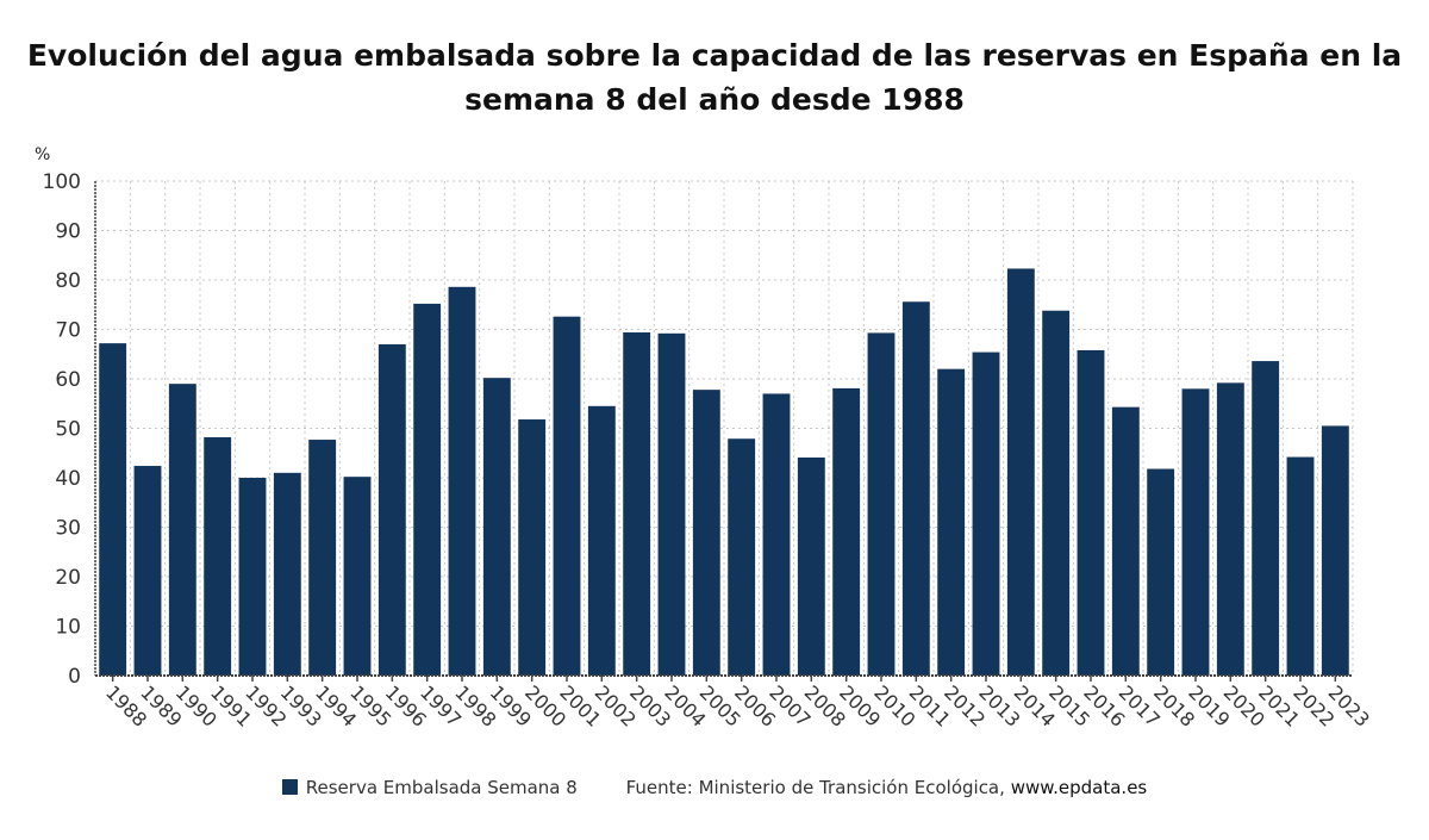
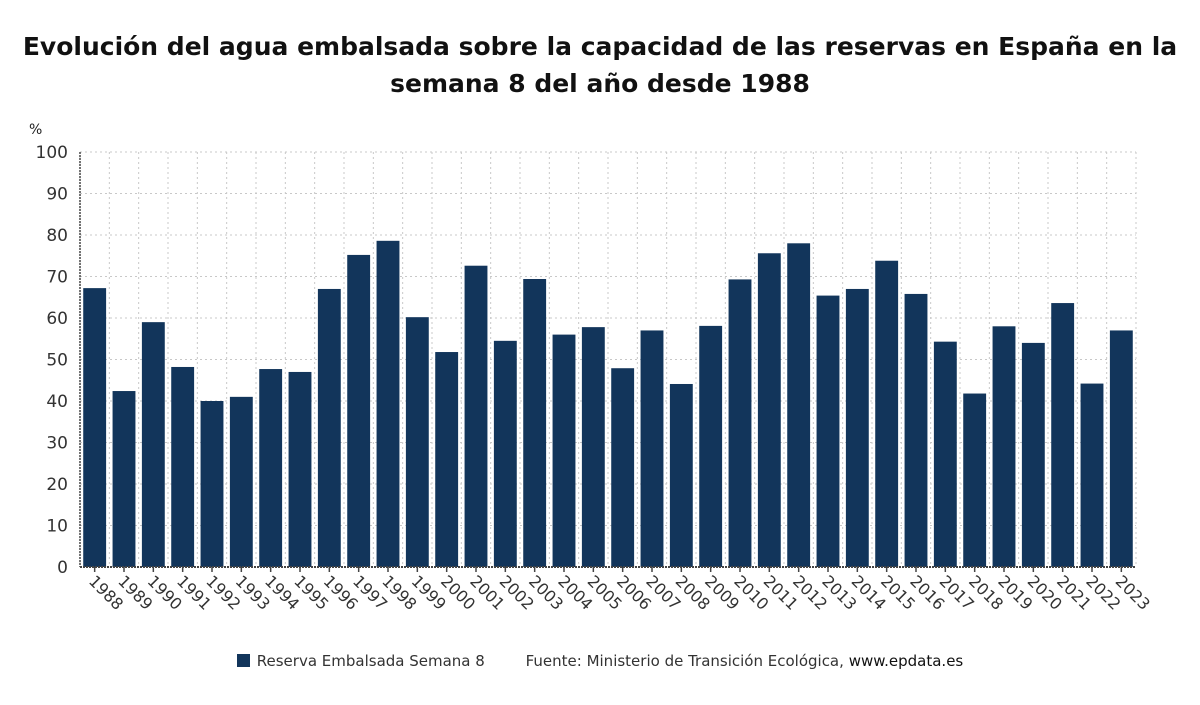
1995: 40 -> 47
2004: 69 -> 56
2012: 62 -> 78
2014: 82 -> 67
2020: 59 -> 54
2023: 50 -> 57
